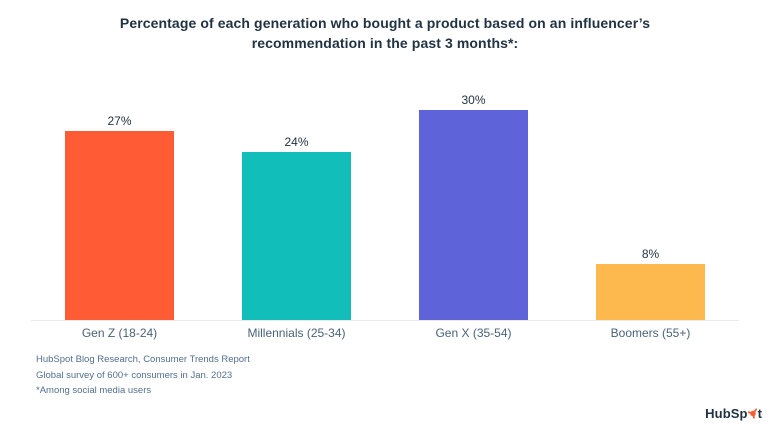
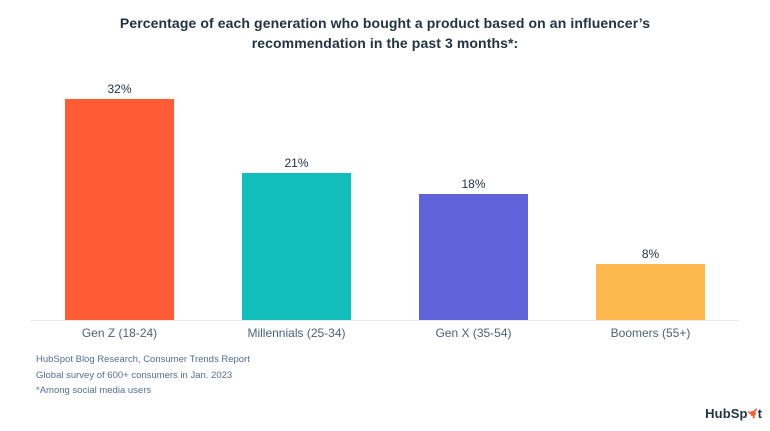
Gen Z (18-24): 27% -> 32%
Millennials (25-34): 24% -> 21%
Gen X (35-54): 30% -> 18%
